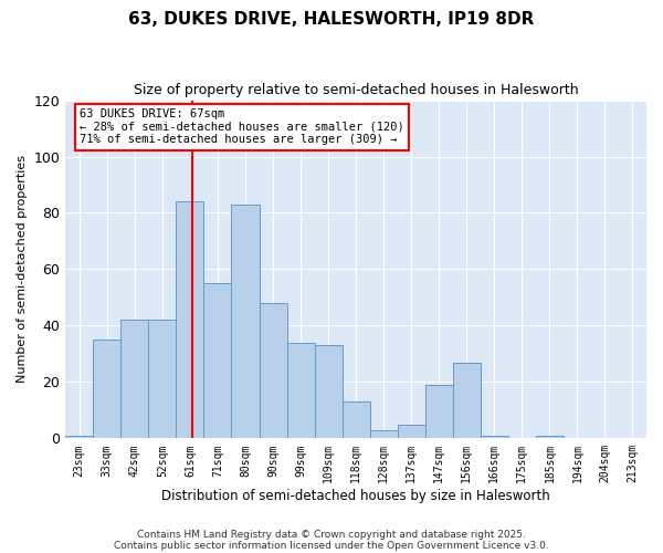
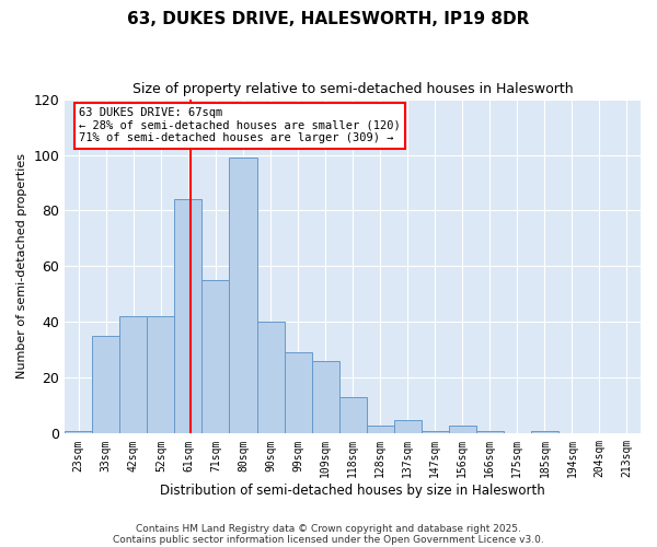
80sqm: 83 -> 99
90sqm: 48 -> 40
99sqm: 34 -> 29
109sqm: 33 -> 26
147sqm: 19 -> 1
156sqm: 27 -> 3
